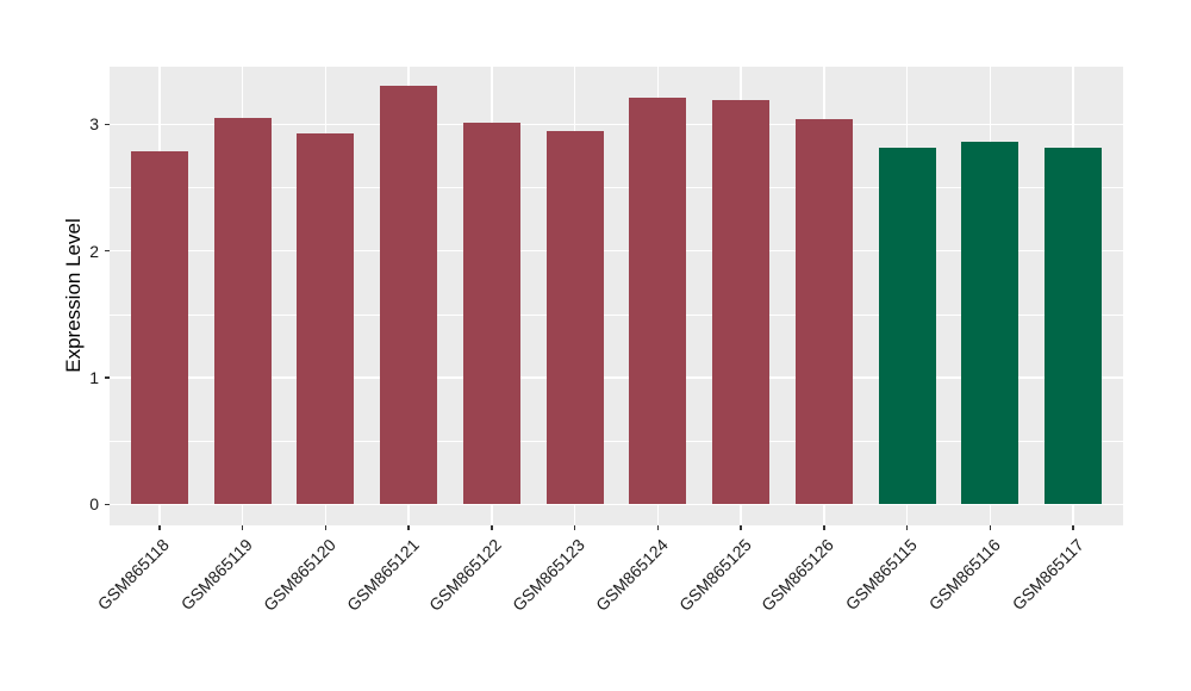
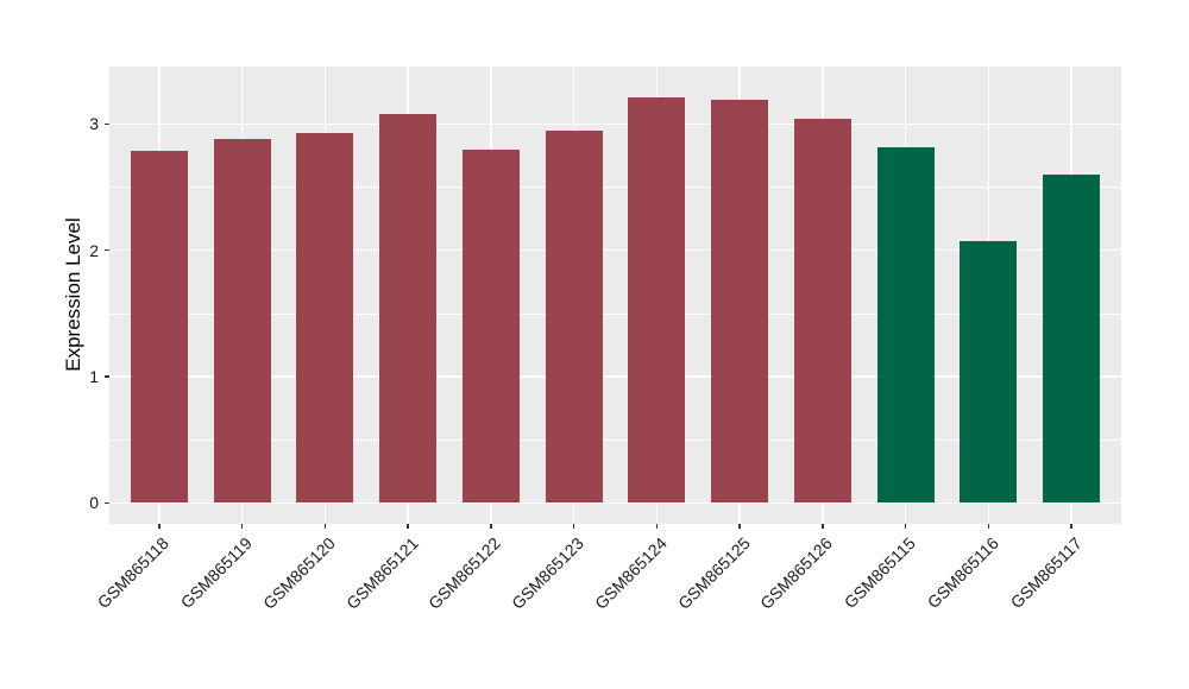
GSM865119: 3.05 -> 2.88
GSM865121: 3.30 -> 3.08
GSM865122: 3.01 -> 2.80
GSM865116: 2.86 -> 2.07
GSM865117: 2.82 -> 2.60
